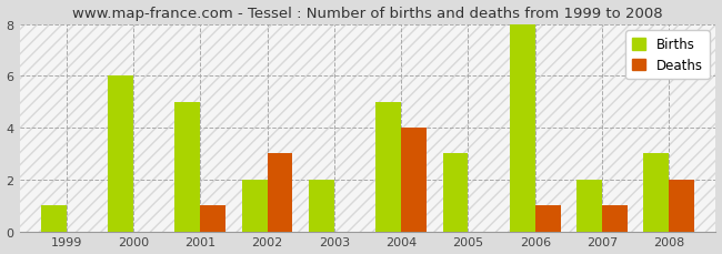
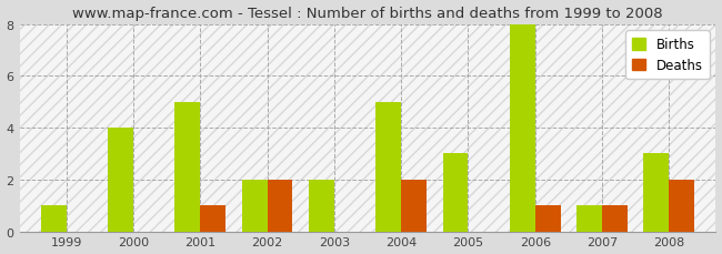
Births/2000: 6 -> 4
Deaths/2002: 3 -> 2
Deaths/2004: 4 -> 2
Births/2007: 2 -> 1
